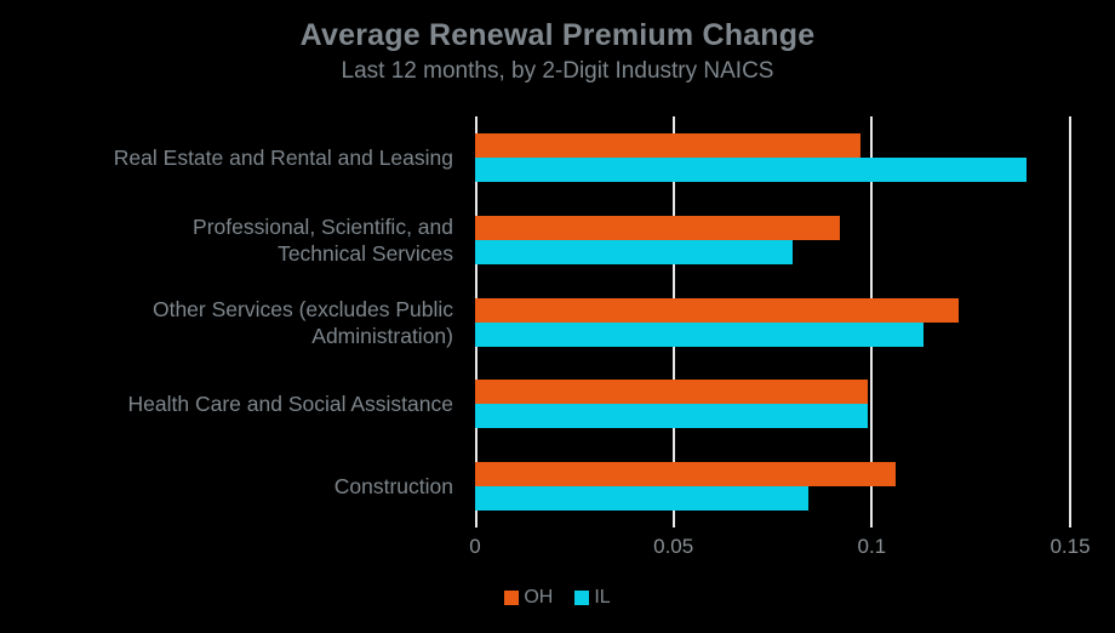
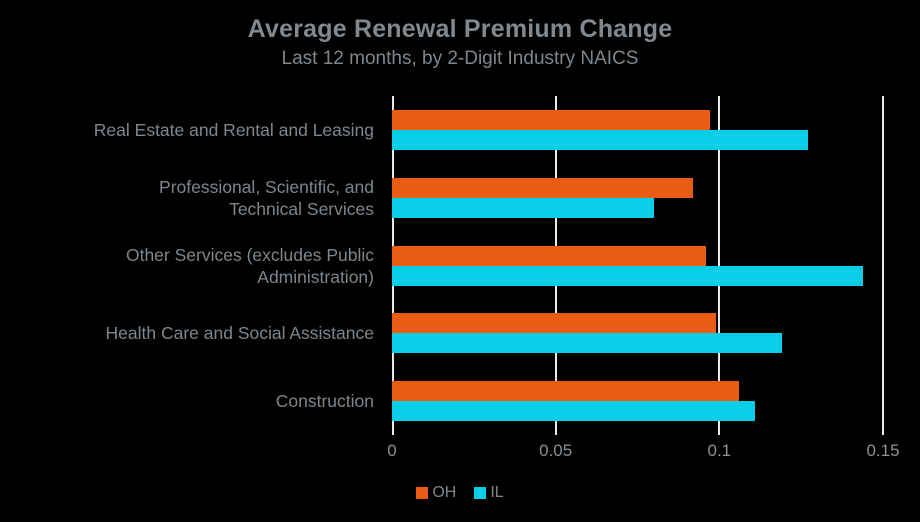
IL/Real Estate and Rental and Leasing: 0.139 -> 0.127
OH/Other Services (excludes Public Administration): 0.122 -> 0.096
IL/Other Services (excludes Public Administration): 0.113 -> 0.144
IL/Health Care and Social Assistance: 0.099 -> 0.119
IL/Construction: 0.084 -> 0.111
